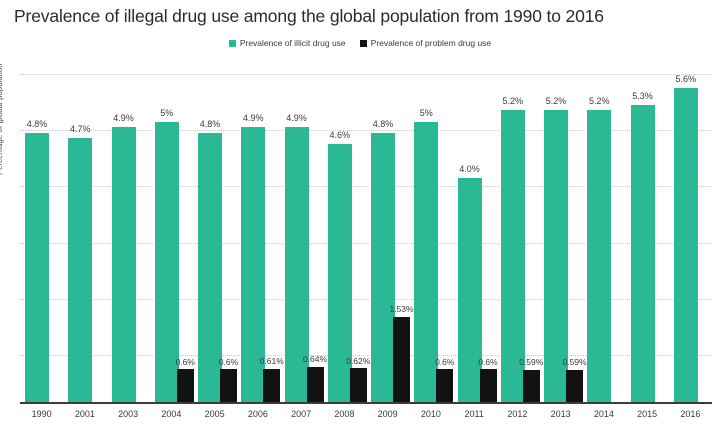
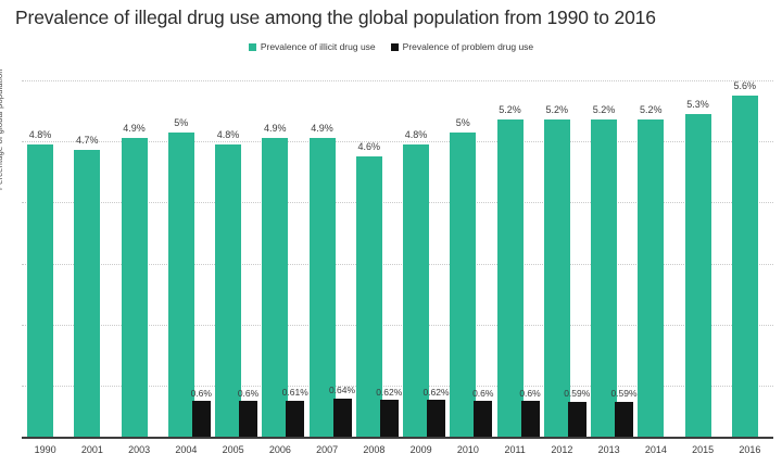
Prevalence of problem drug use/2009: 1.53% -> 0.62%
Prevalence of illicit drug use/2011: 4.0% -> 5.2%
